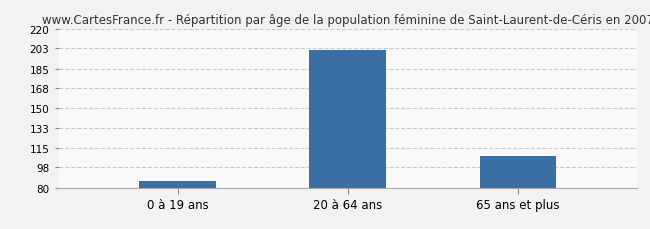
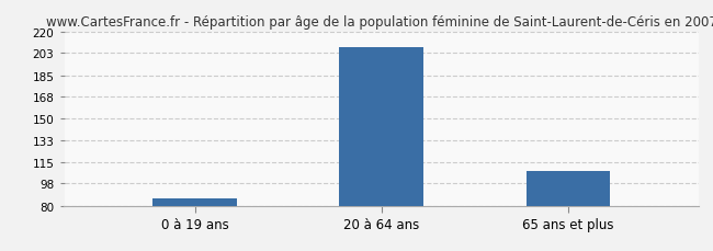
20 à 64 ans: 201 -> 208
